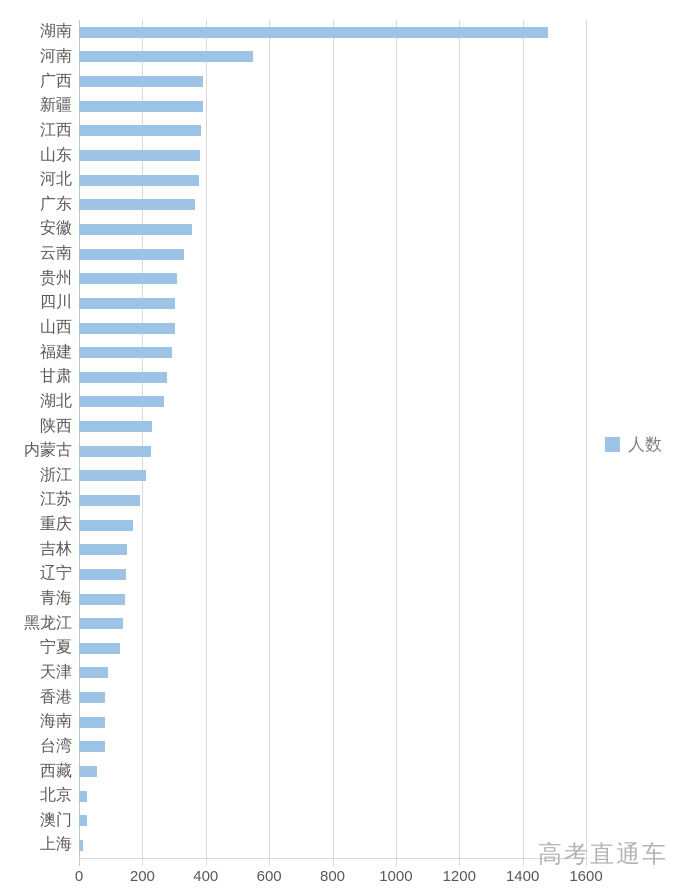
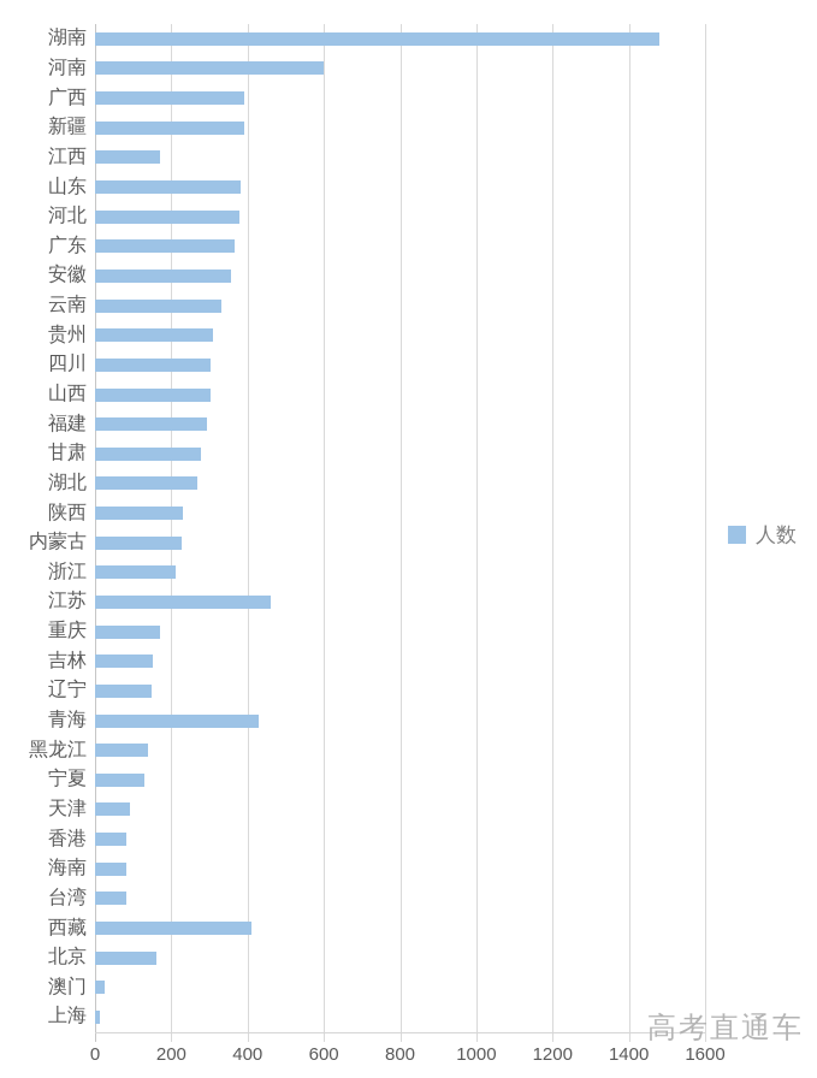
河南: 550 -> 600
江西: 390 -> 170
江苏: 190 -> 460
青海: 150 -> 430
西藏: 60 -> 410
北京: 30 -> 160
